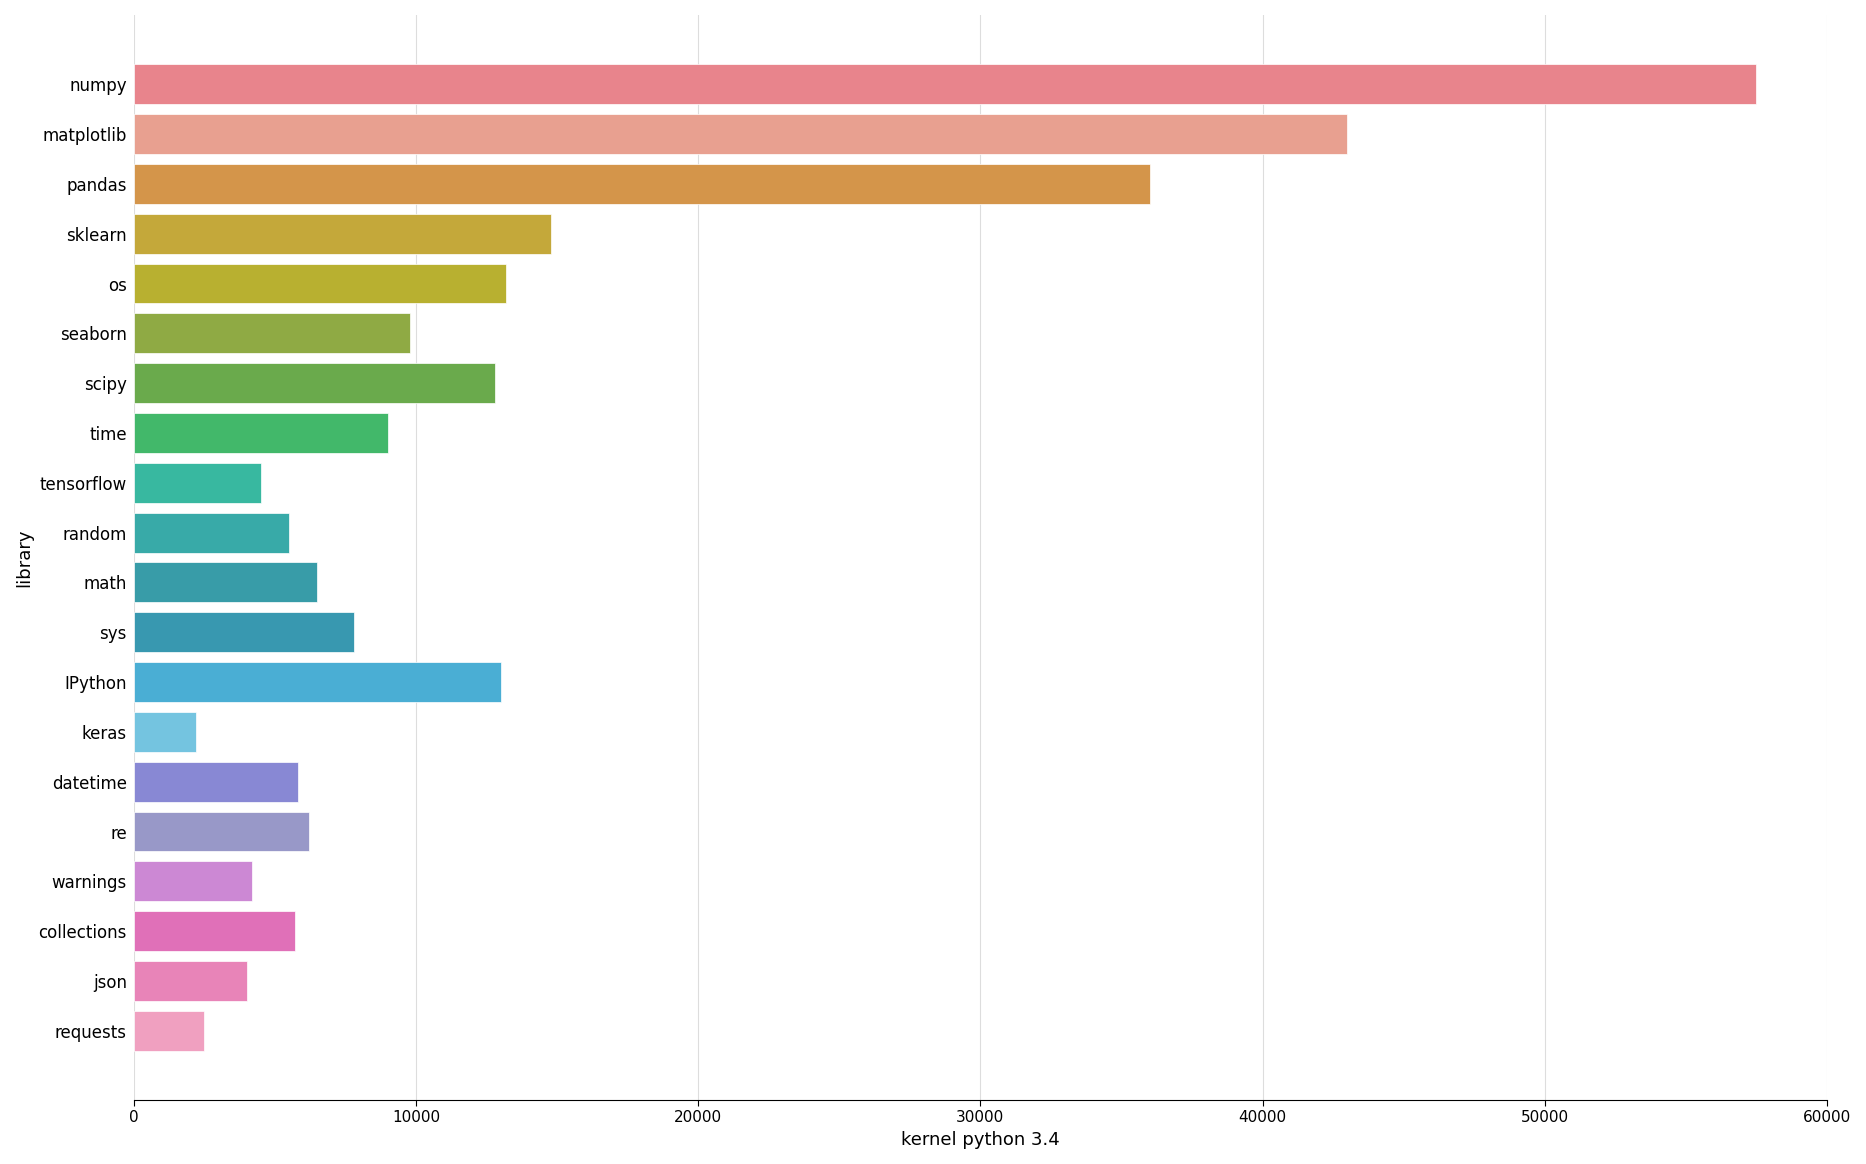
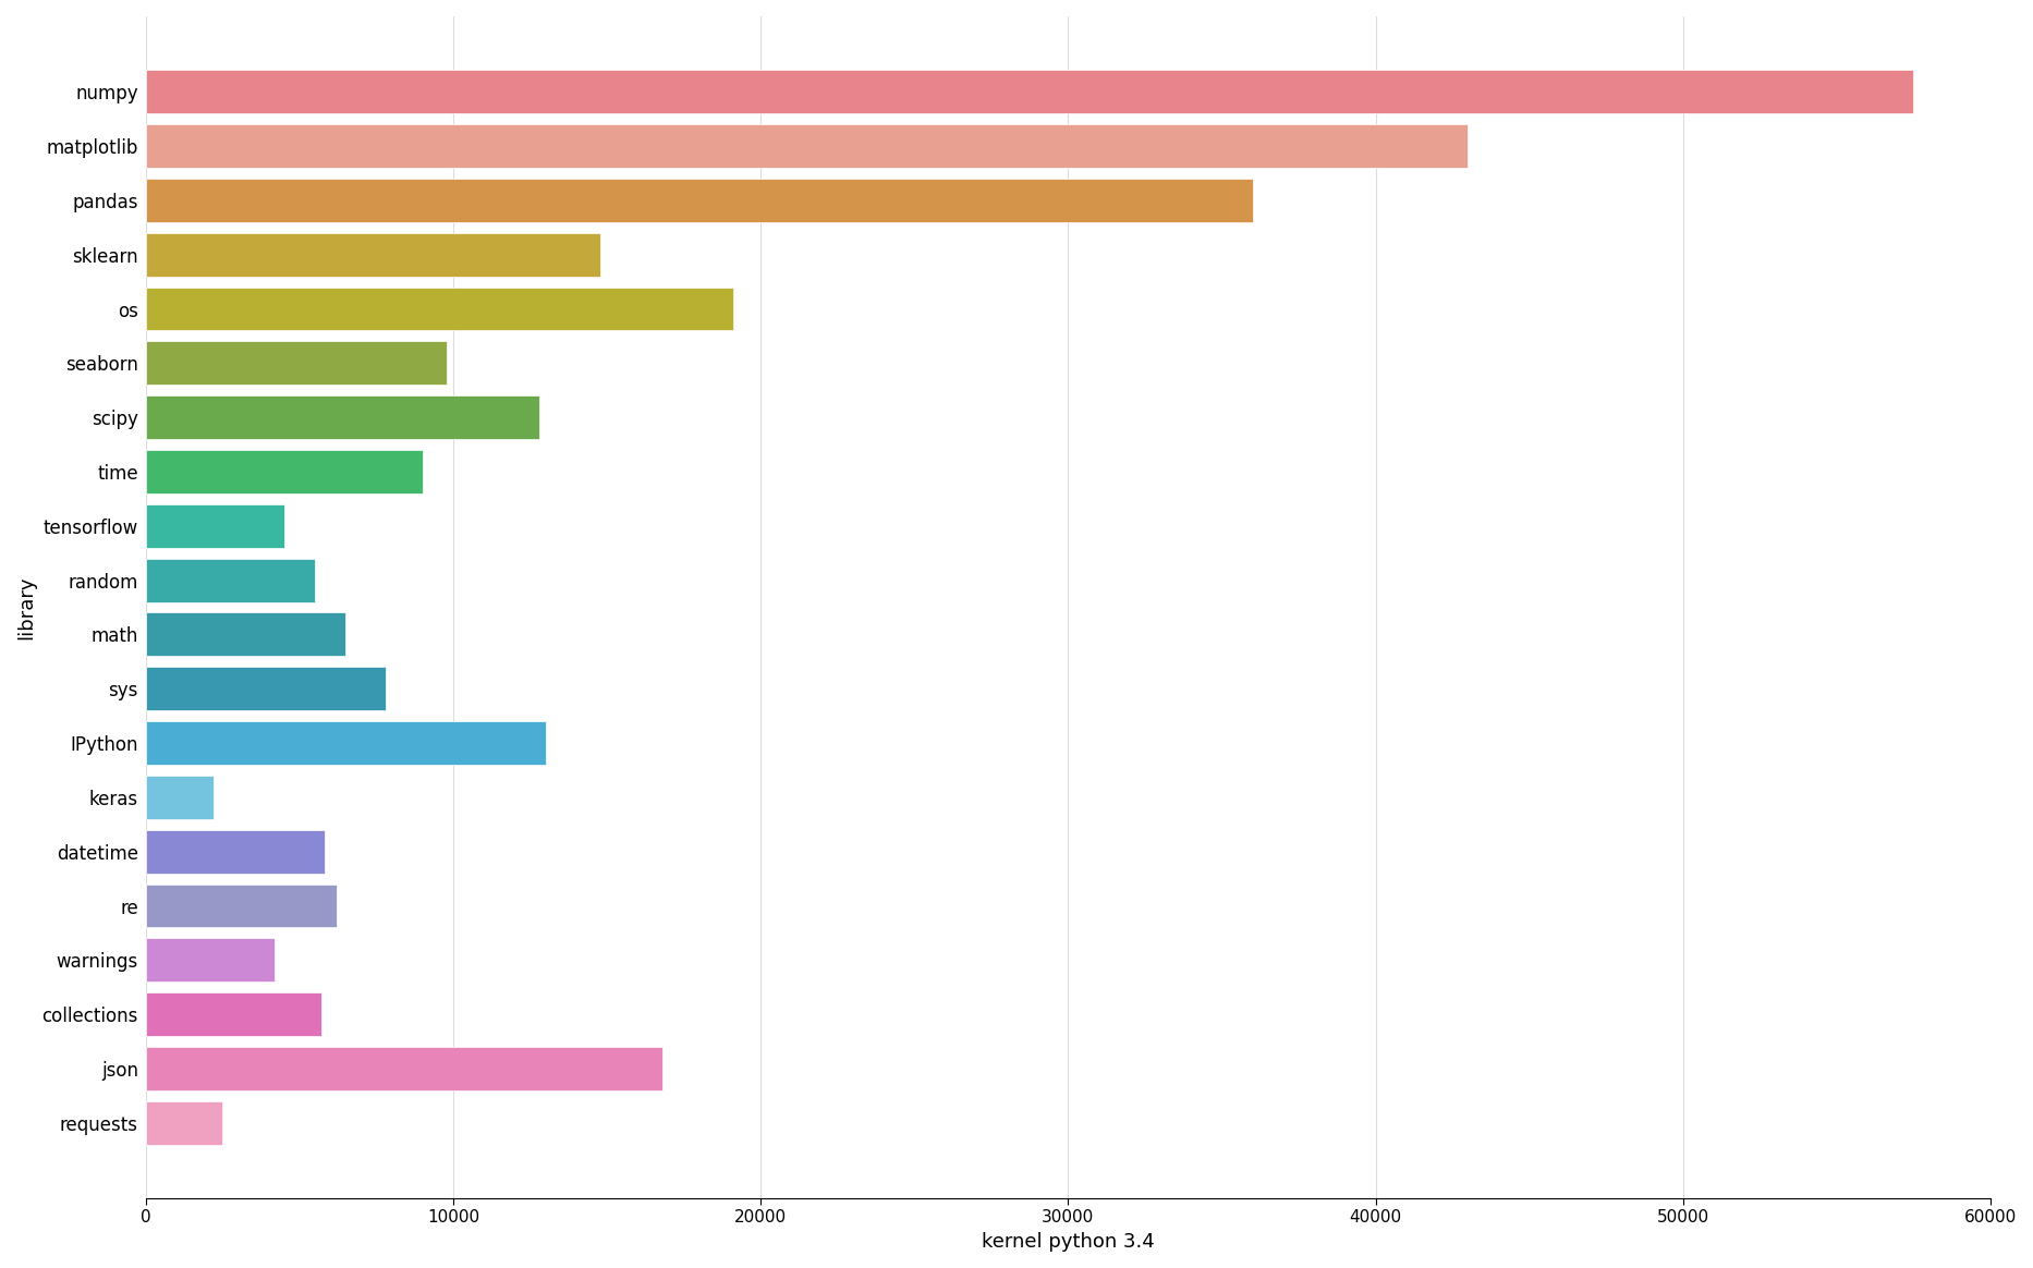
os: 13200 -> 19100
json: 4000 -> 16800
